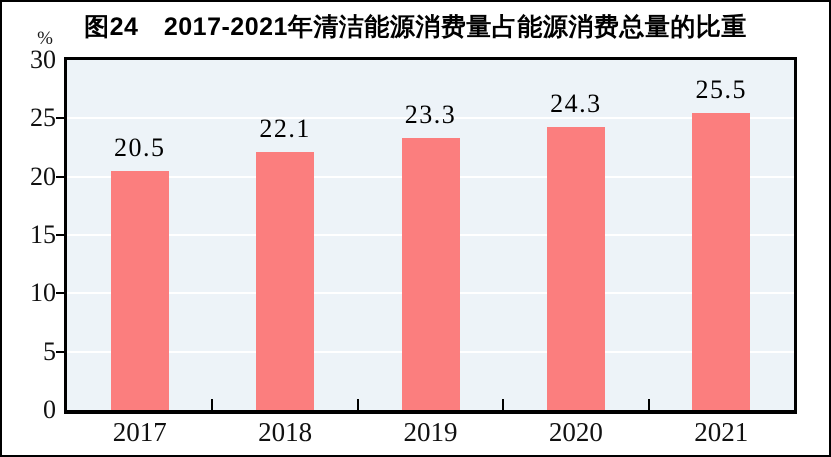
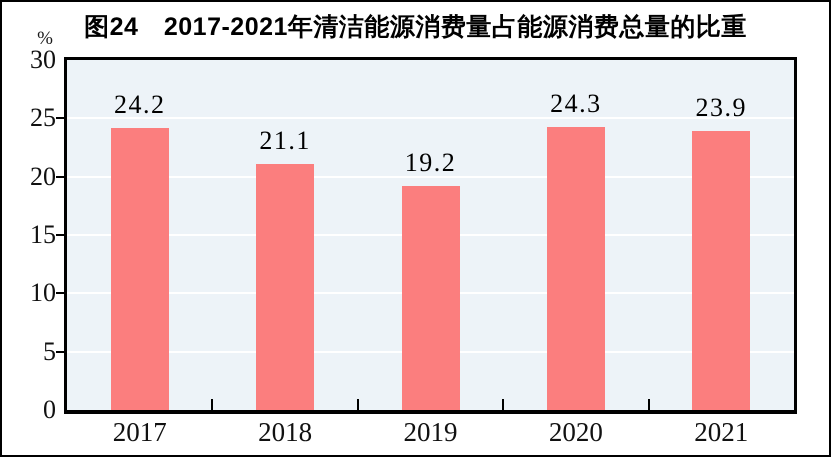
2017: 20.5 -> 24.2
2018: 22.1 -> 21.1
2019: 23.3 -> 19.2
2021: 25.5 -> 23.9
